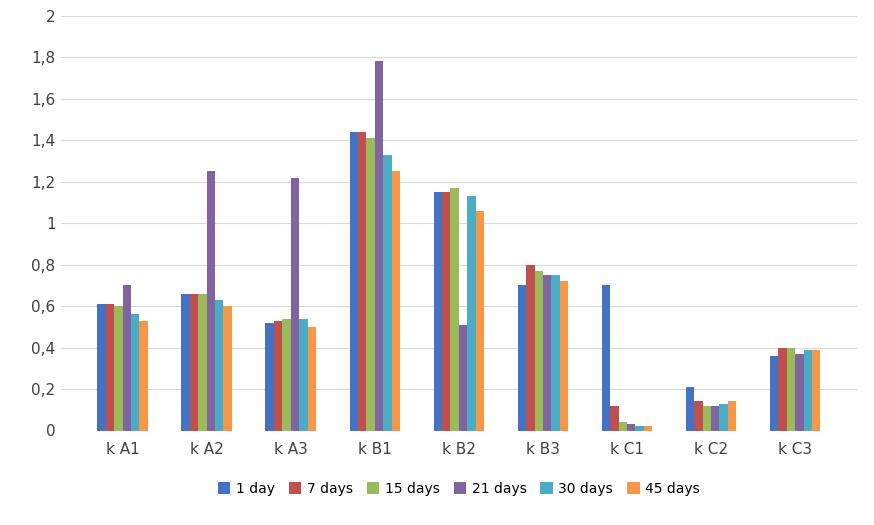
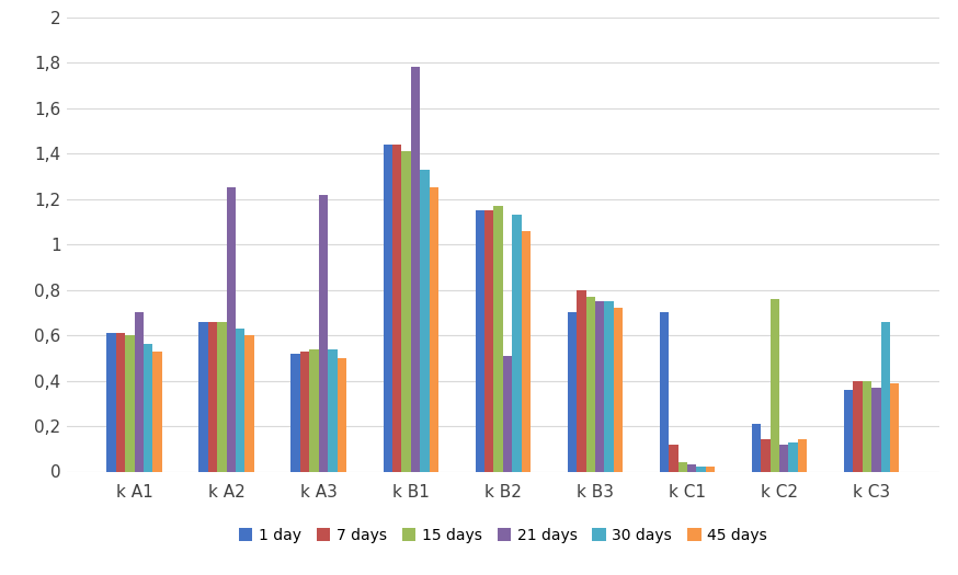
15 days/k C2: 0,12 -> 0,76
30 days/k C3: 0,39 -> 0,66
